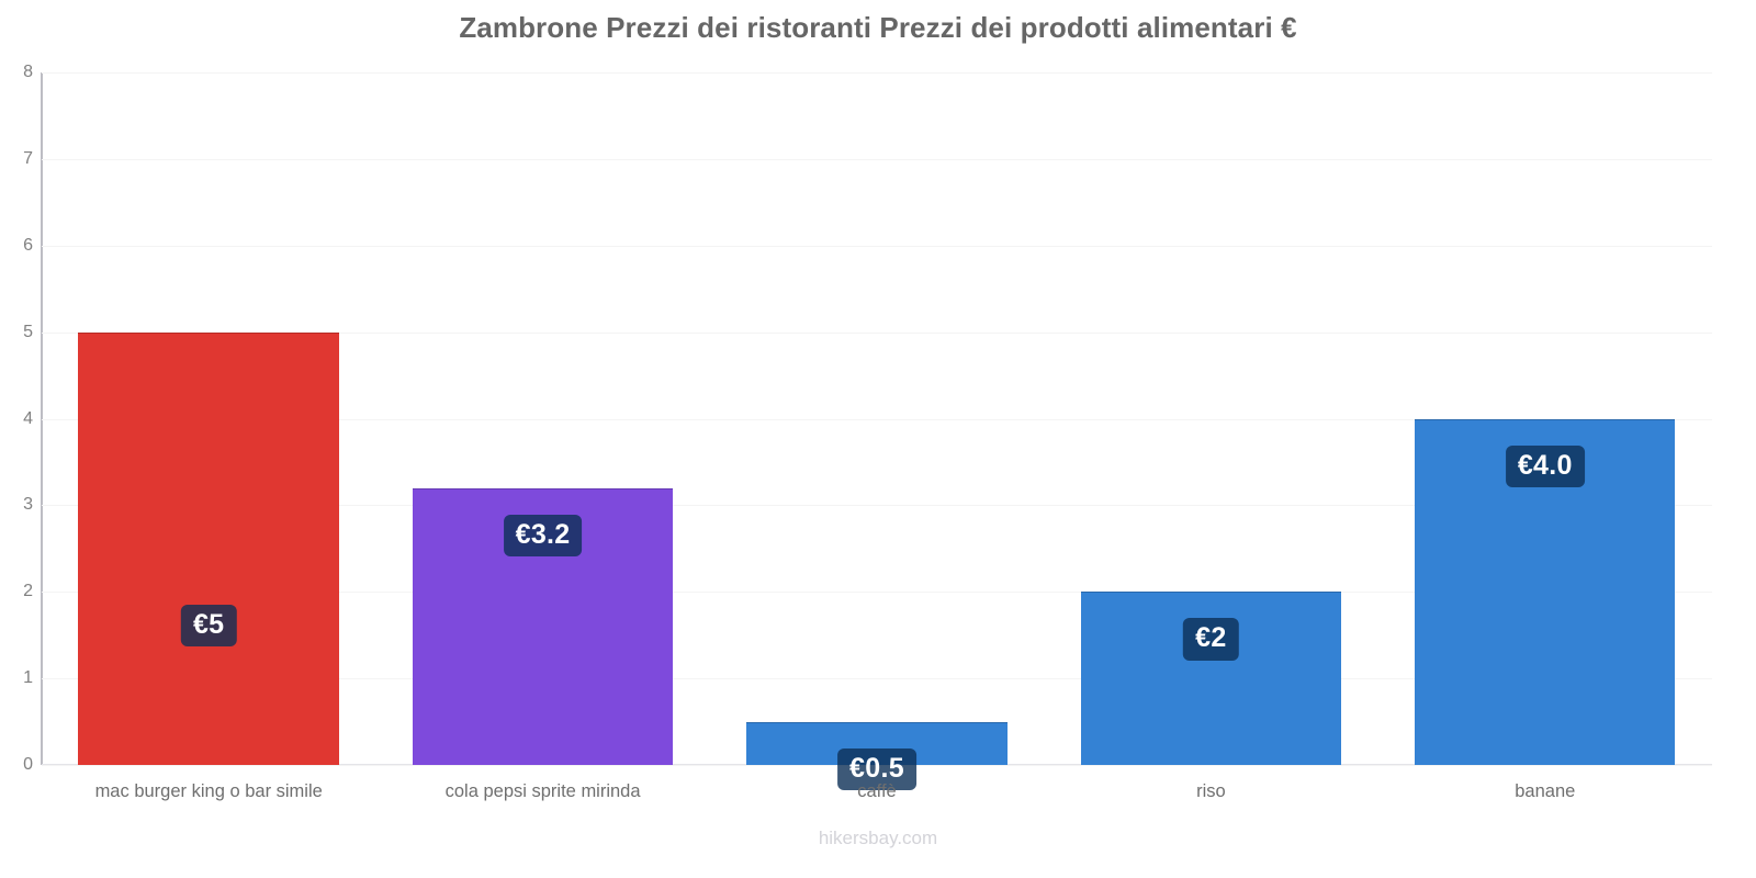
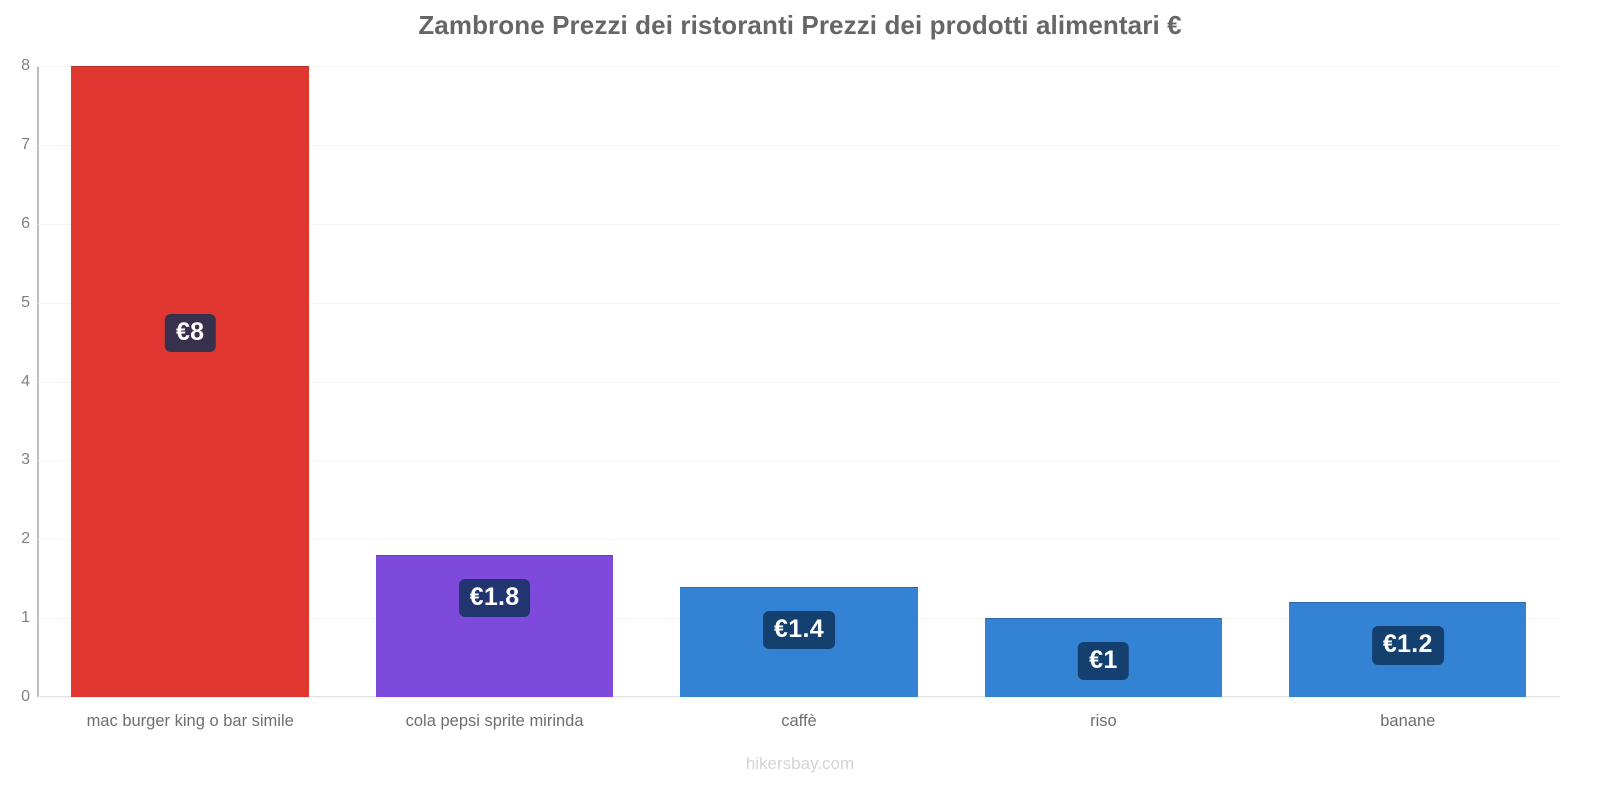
mac burger king o bar simile: €5 -> €8
cola pepsi sprite mirinda: €3.2 -> €1.8
caffè: €0.5 -> €1.4
riso: €2 -> €1
banane: €4.0 -> €1.2
